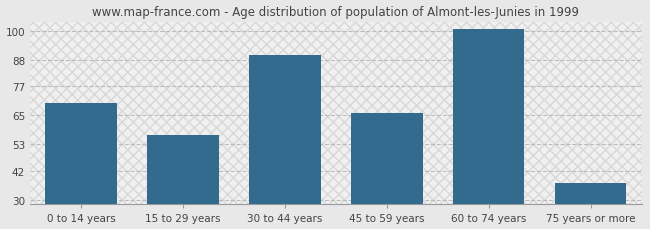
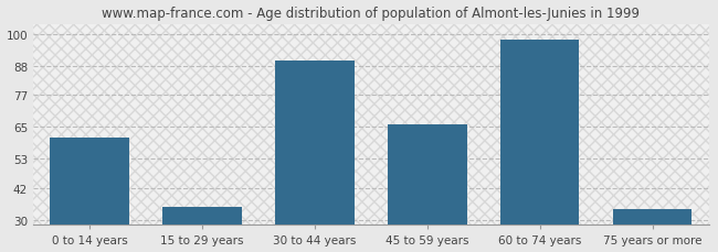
0 to 14 years: 70 -> 61
15 to 29 years: 57 -> 35
60 to 74 years: 101 -> 98
75 years or more: 37 -> 34
